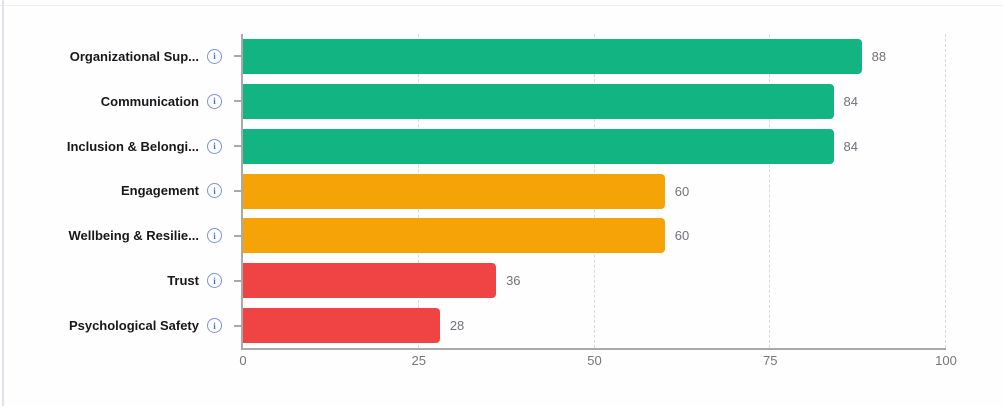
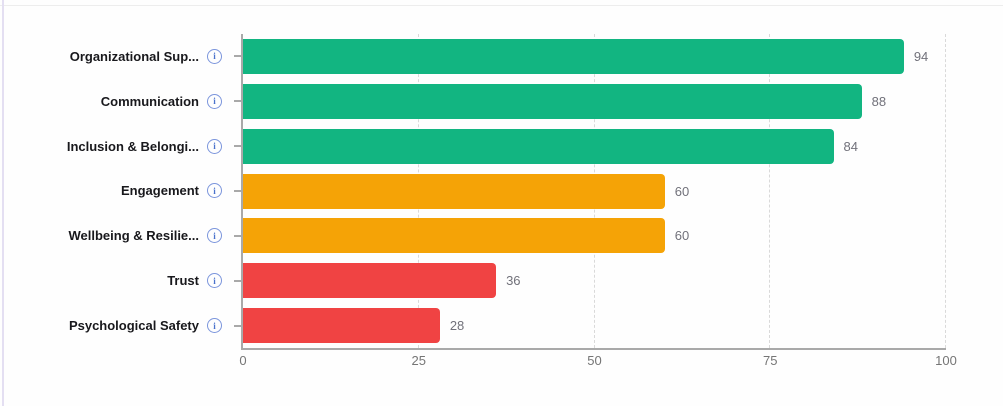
Organizational Sup...: 88 -> 94
Communication: 84 -> 88
